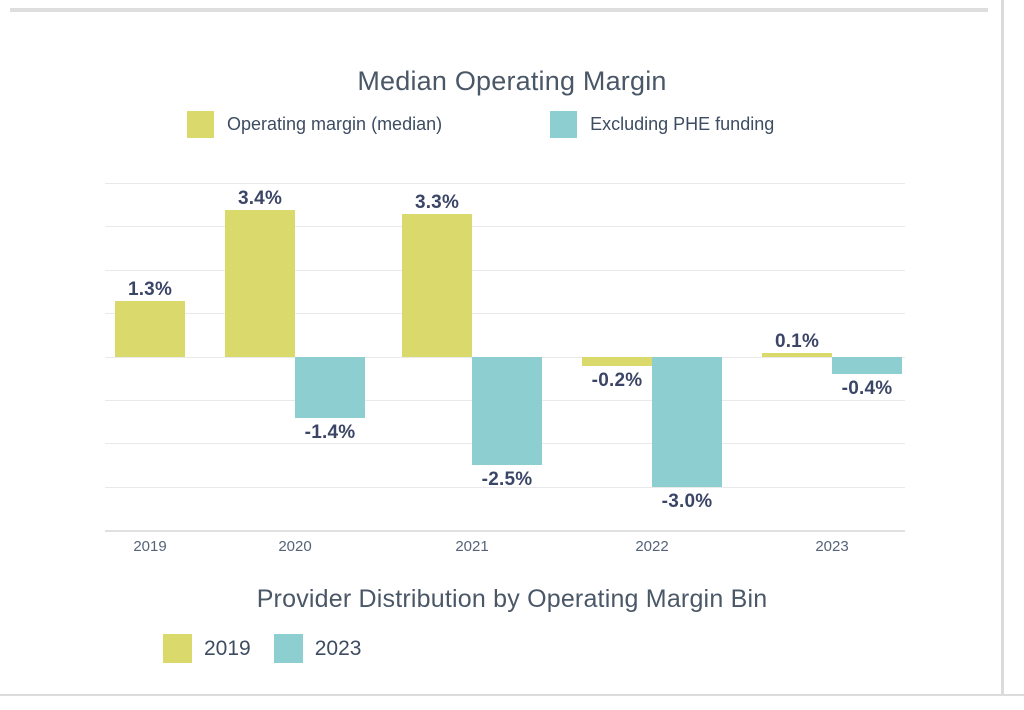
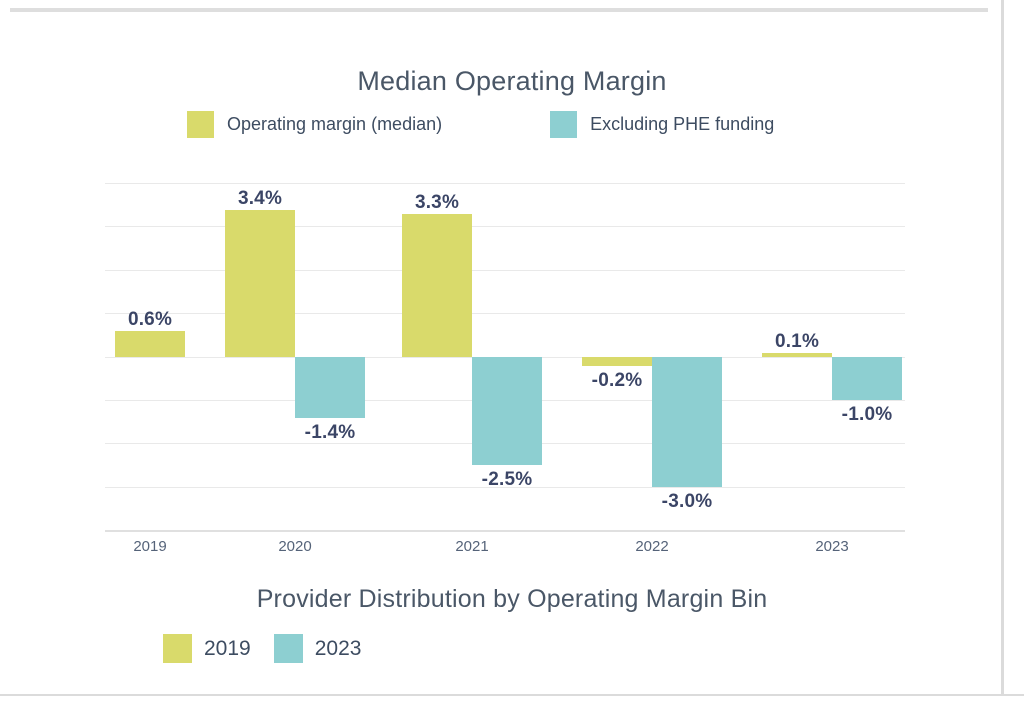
Median Operating Margin/Operating margin (median)/2019: 1.3% -> 0.6%
Median Operating Margin/Excluding PHE funding/2023: -0.4% -> -1.0%
